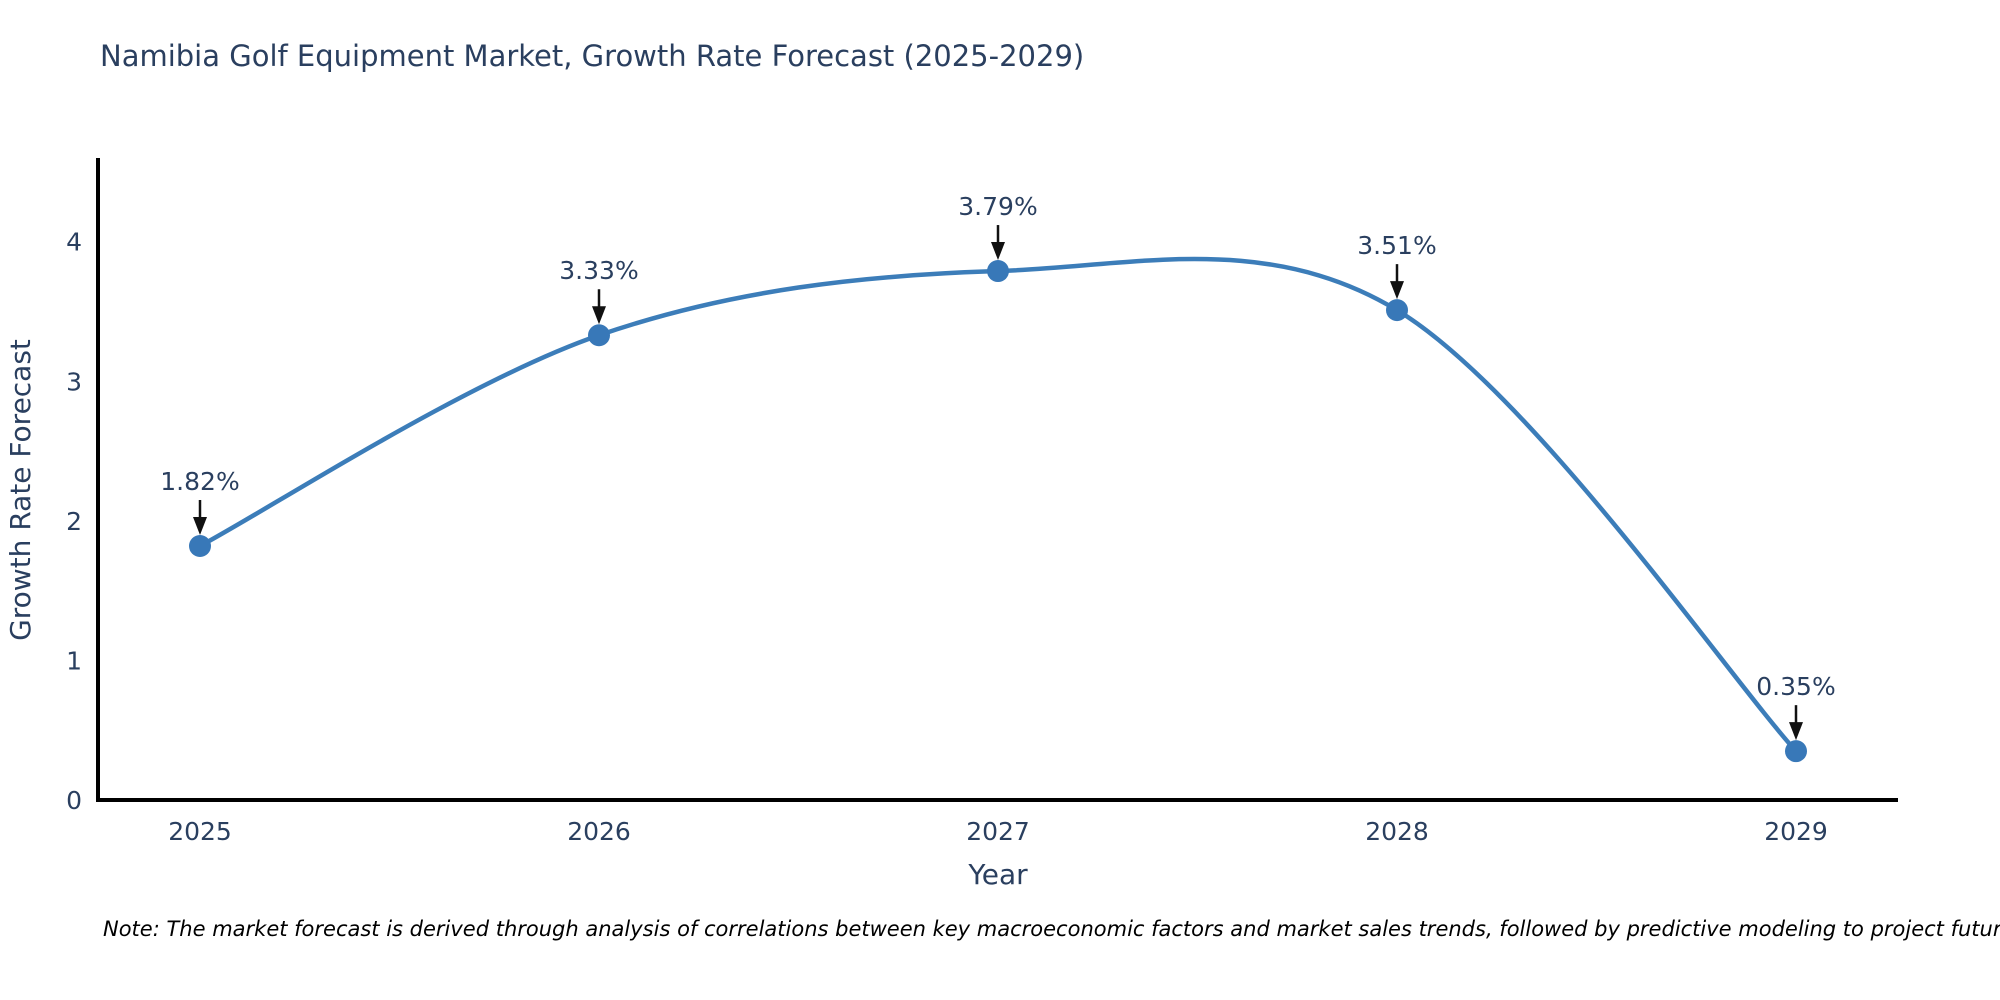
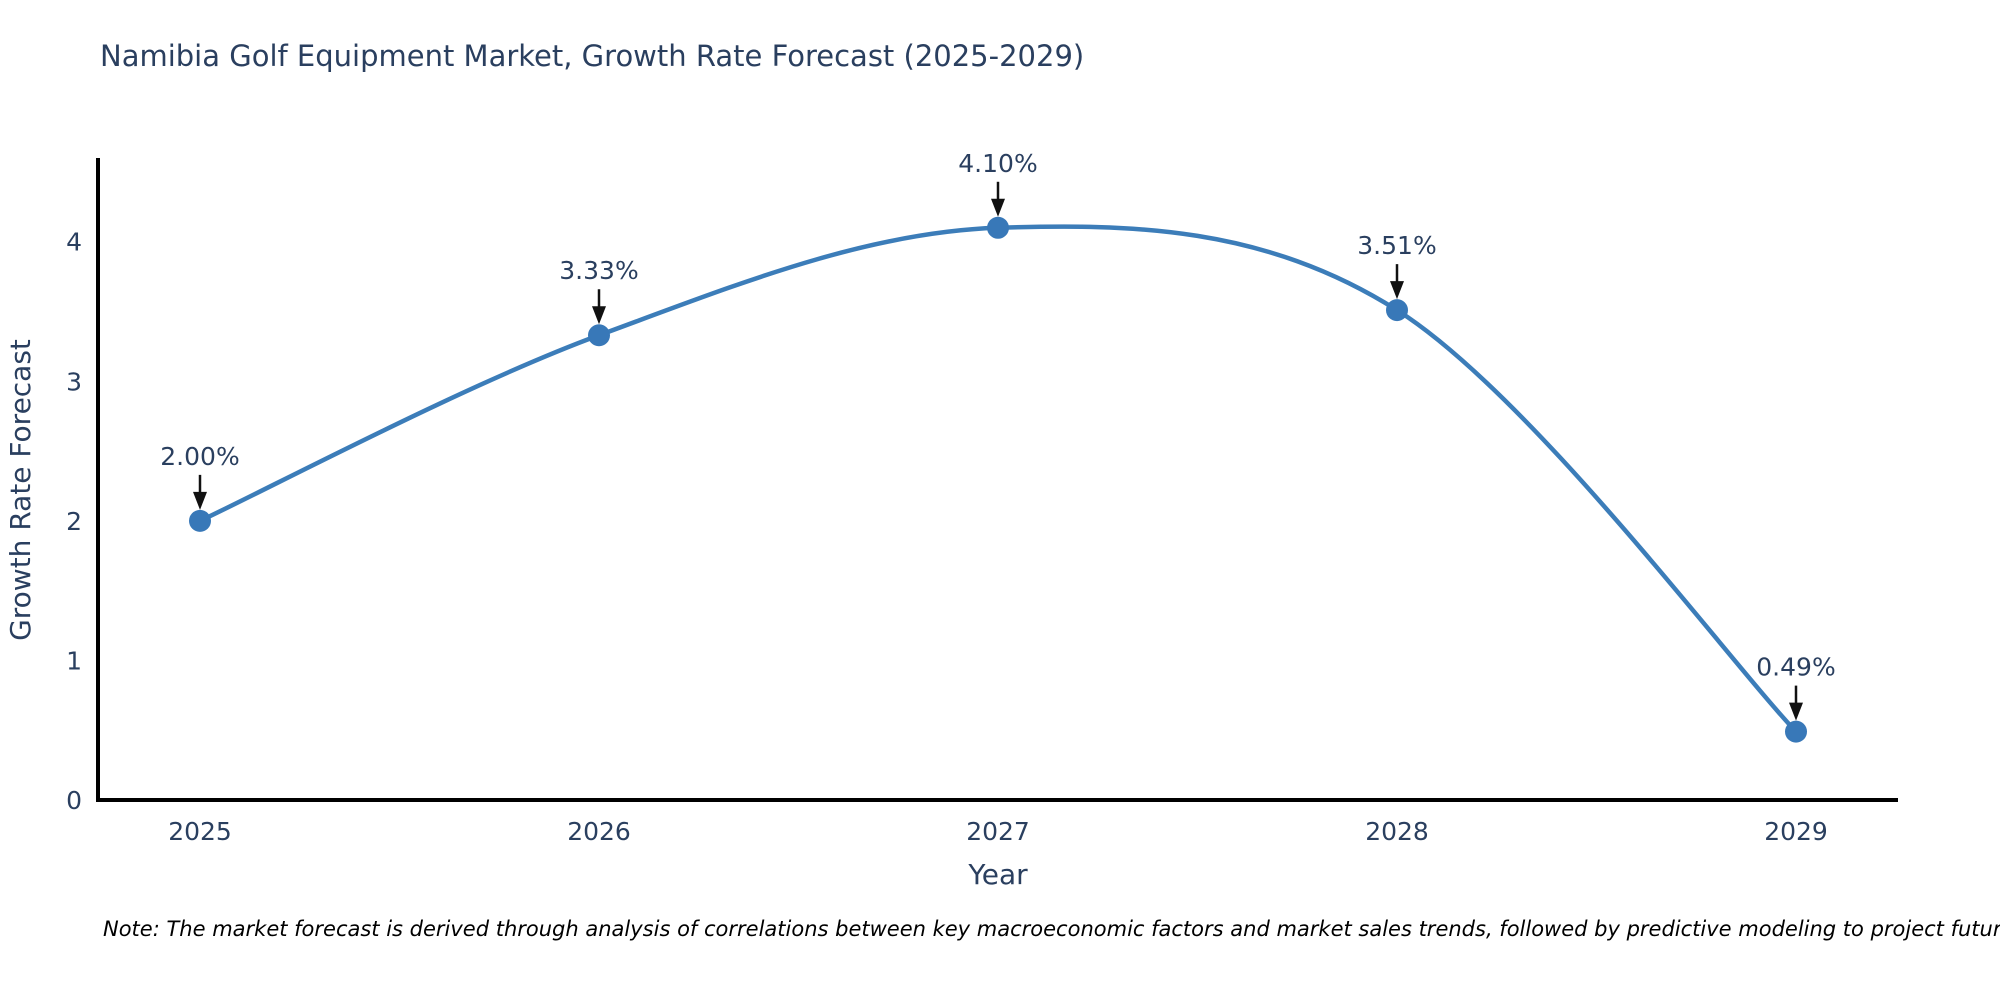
2025: 1.82% -> 2.00%
2027: 3.79% -> 4.10%
2029: 0.35% -> 0.49%
